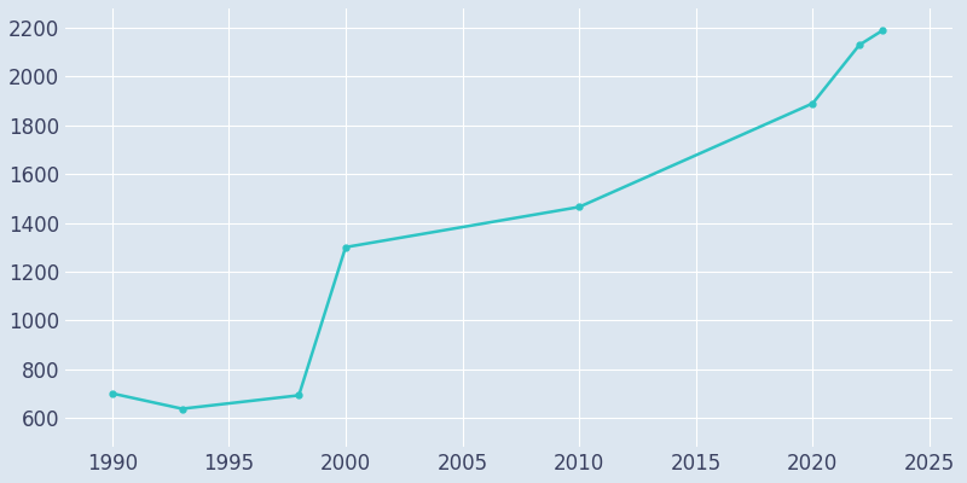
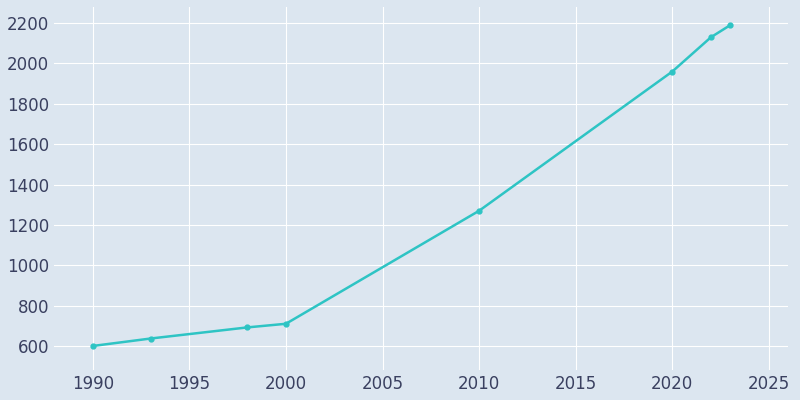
1990: 700 -> 600
2000: 1300 -> 710
2010: 1465 -> 1270
2020: 1890 -> 1960
